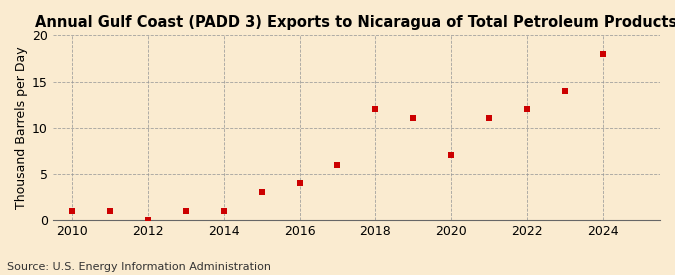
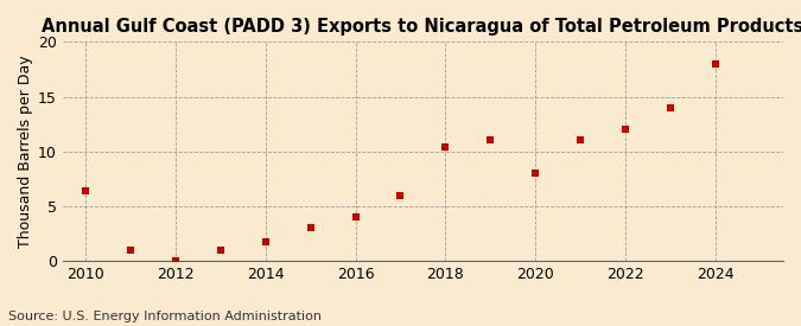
2010: 1.0 -> 6.4
2014: 1.0 -> 1.8
2018: 12.0 -> 10.4
2020: 7.0 -> 8.0
